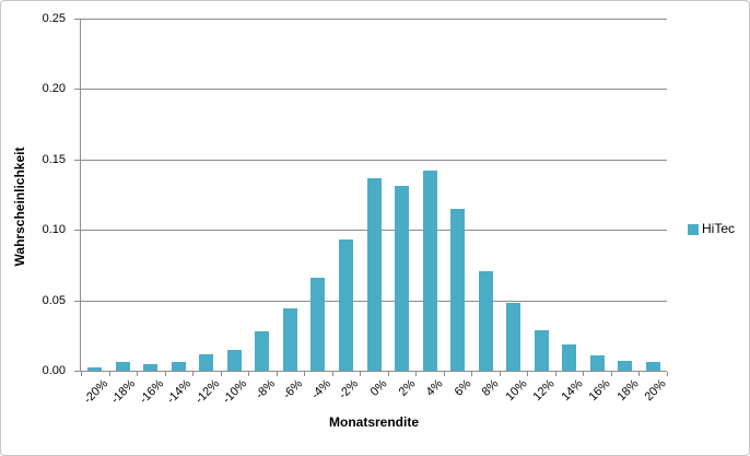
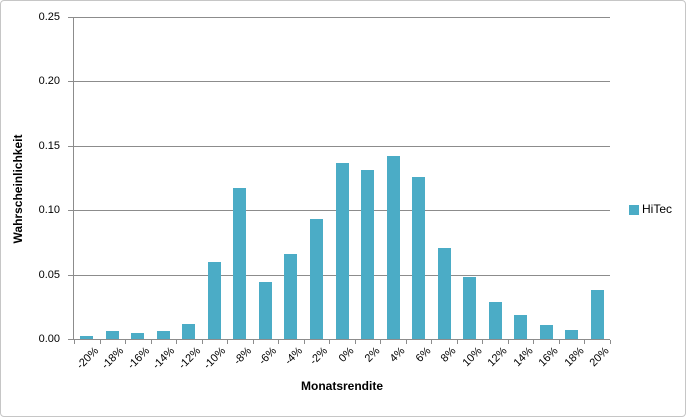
-10%: 0.015 -> 0.060
-8%: 0.028 -> 0.117
6%: 0.115 -> 0.126
20%: 0.006 -> 0.038
